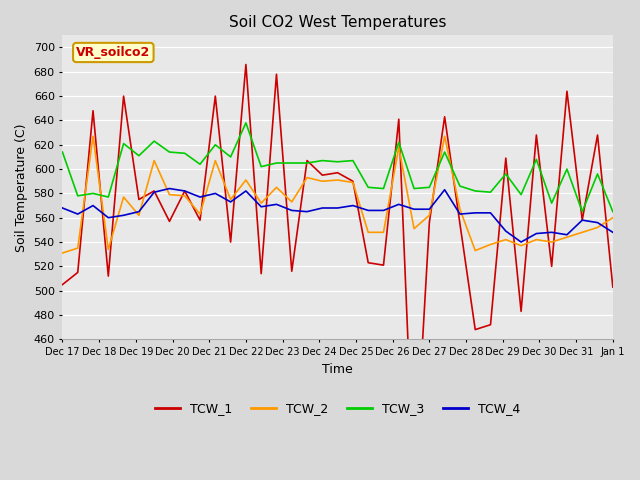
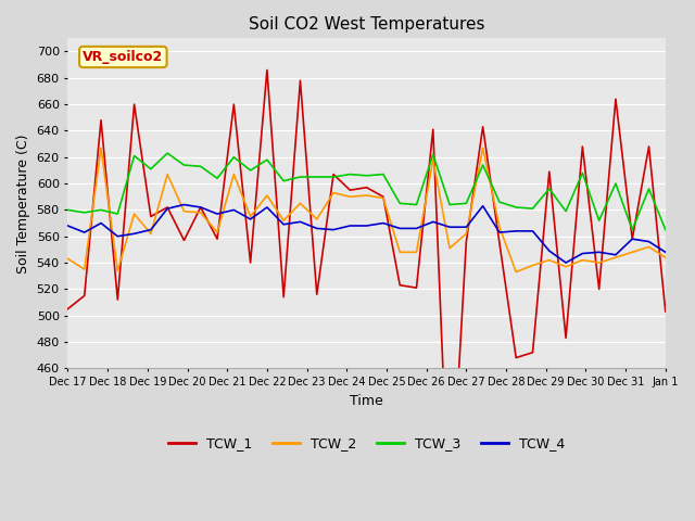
TCW_2/Dec 17: 531 -> 543
TCW_3/Dec 17: 614 -> 580
TCW_3/Dec 22: 638 -> 618
TCW_2/Jan 1: 560 -> 544
